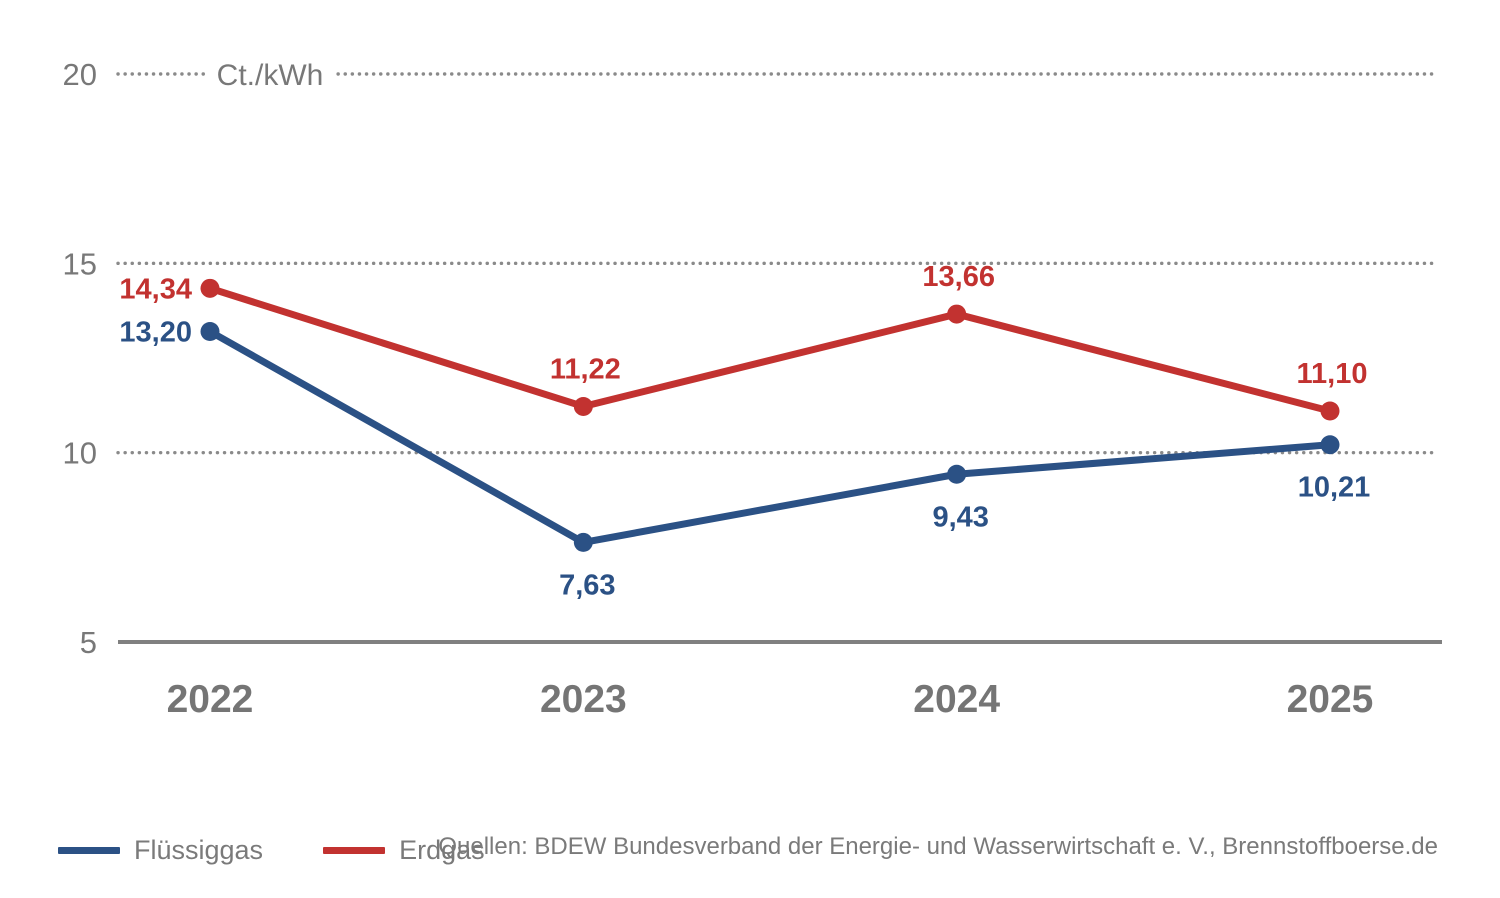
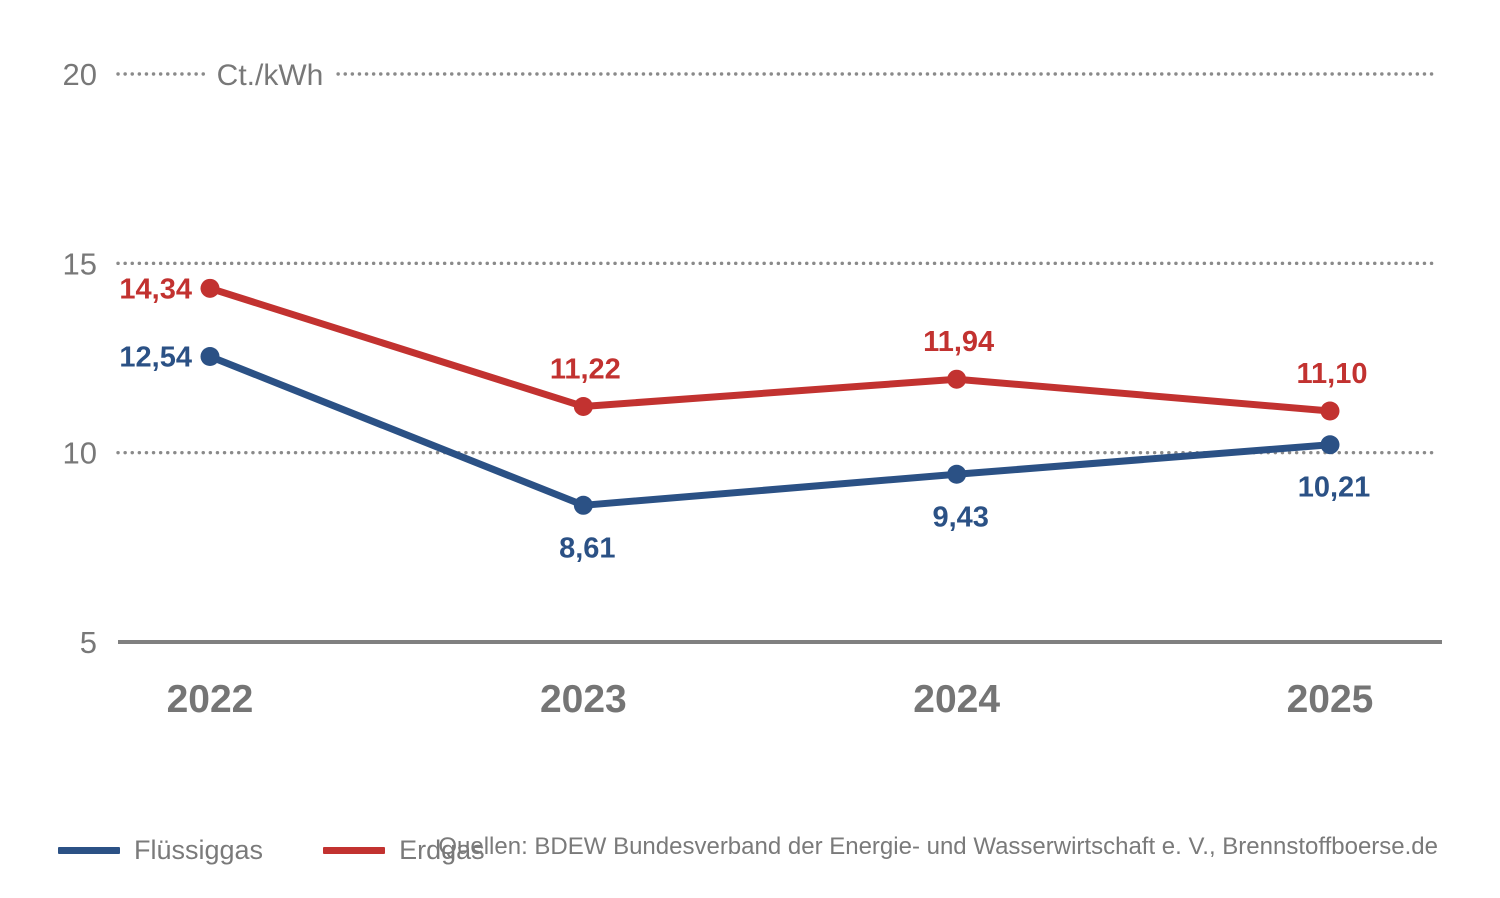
Flüssiggas/2022: 13,20 -> 12,54
Flüssiggas/2023: 7,63 -> 8,61
Erdgas/2024: 13,66 -> 11,94
